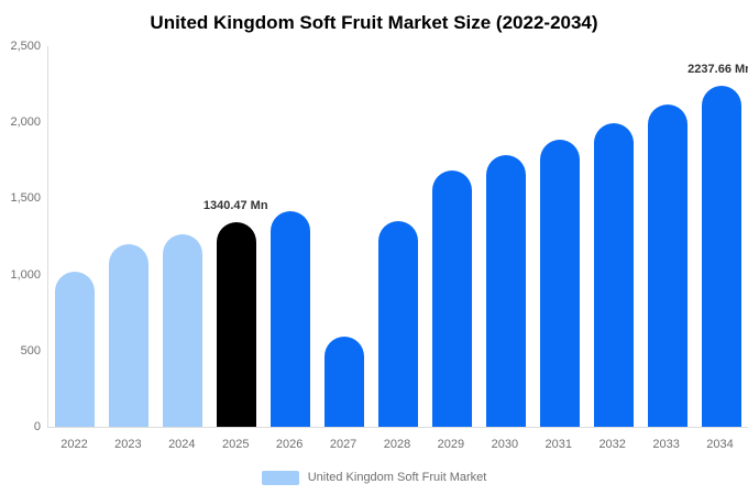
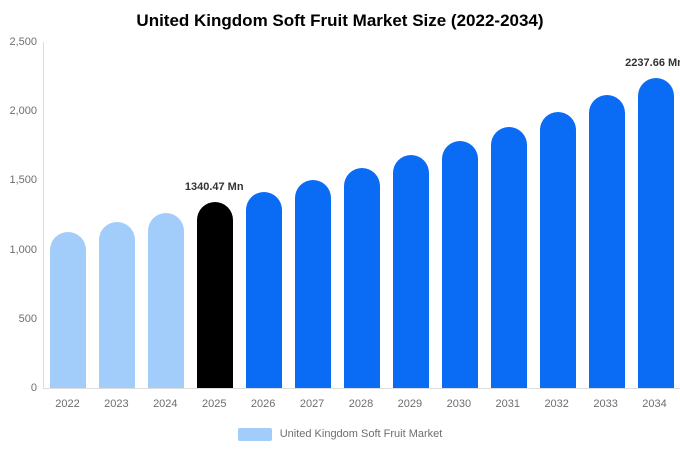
2022: 1020 -> 1130
2027: 590 -> 1500
2028: 1350 -> 1590
